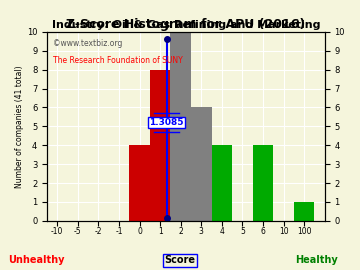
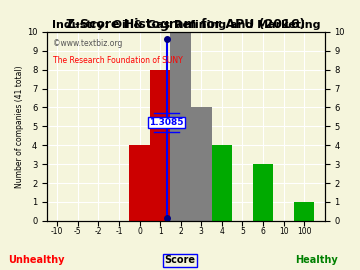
6: 4 -> 3
